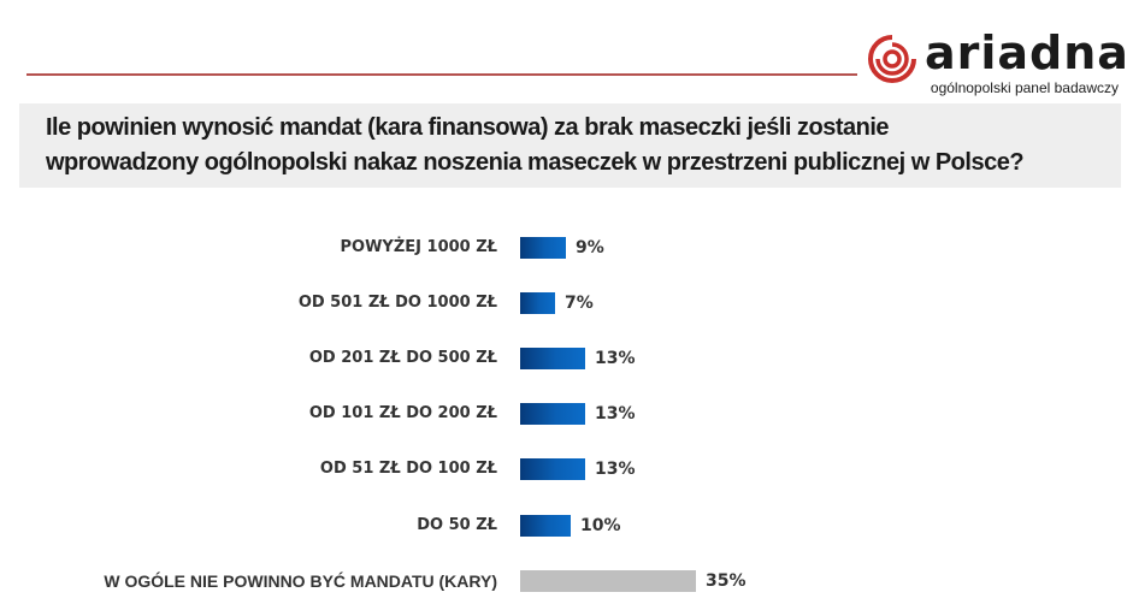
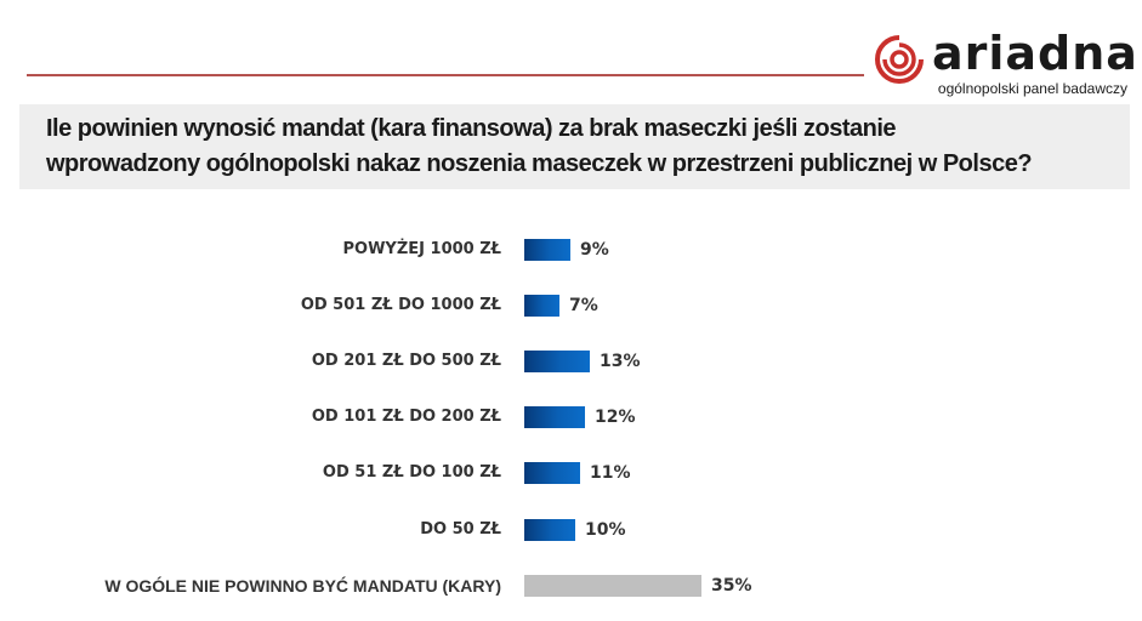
OD 101 ZŁ DO 200 ZŁ: 13% -> 12%
OD 51 ZŁ DO 100 ZŁ: 13% -> 11%
